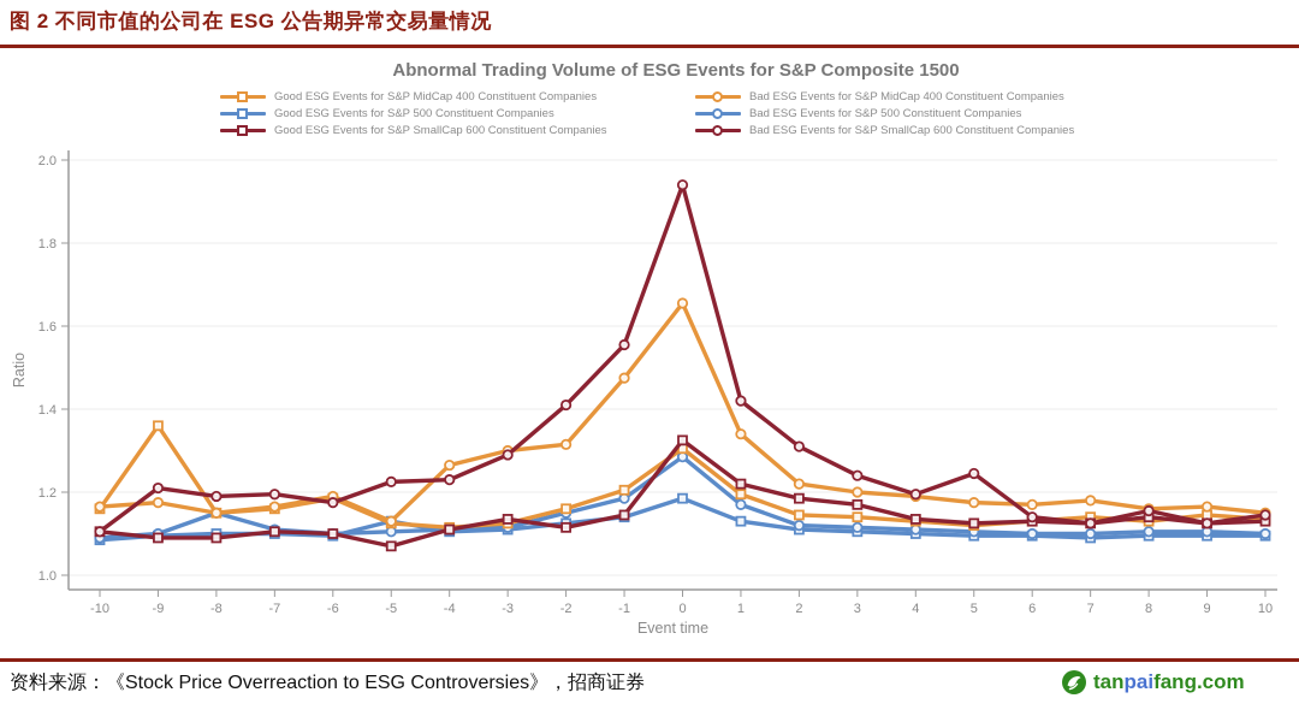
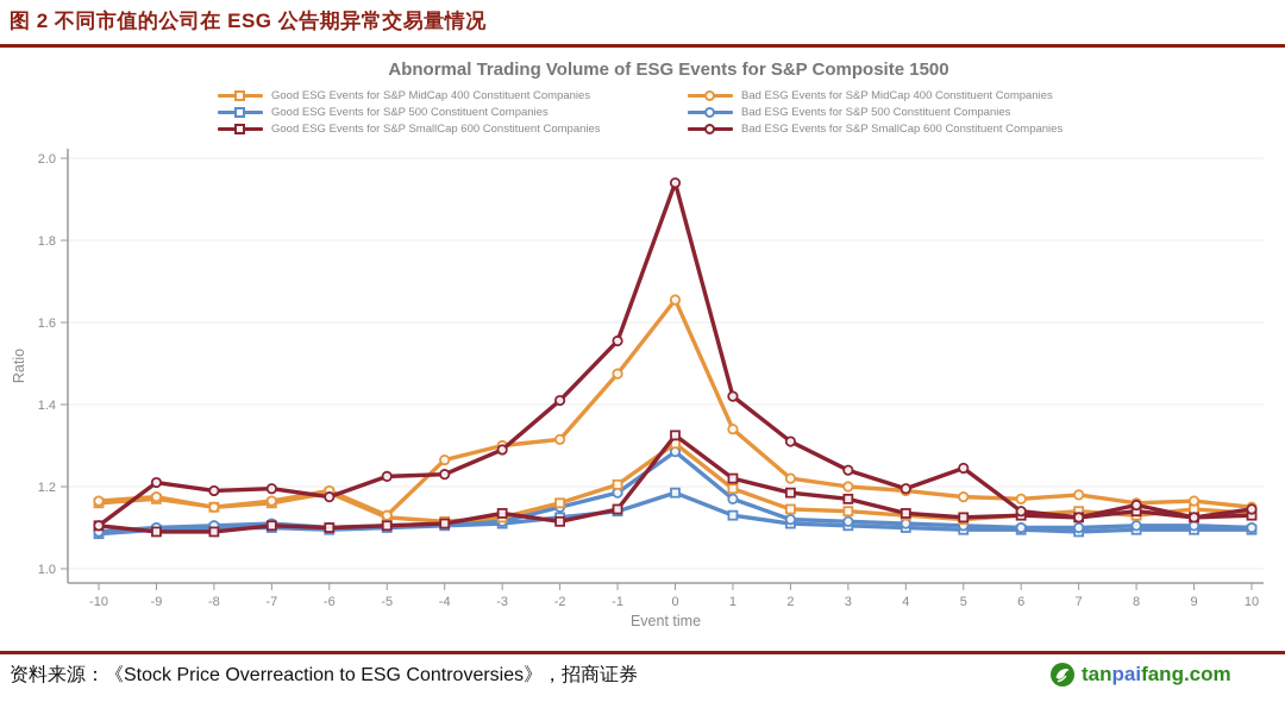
Good ESG Events for S&P MidCap 400 Constituent Companies/-9: 1.36 -> 1.17
Bad ESG Events for S&P 500 Constituent Companies/-8: 1.15 -> 1.10
Good ESG Events for S&P 500 Constituent Companies/-5: 1.13 -> 1.10
Good ESG Events for S&P SmallCap 600 Constituent Companies/-5: 1.07 -> 1.10
